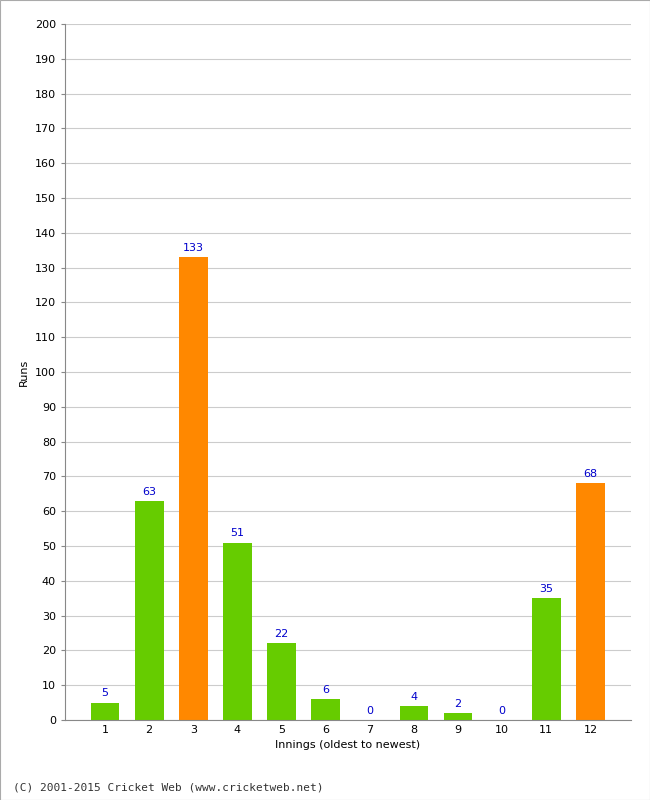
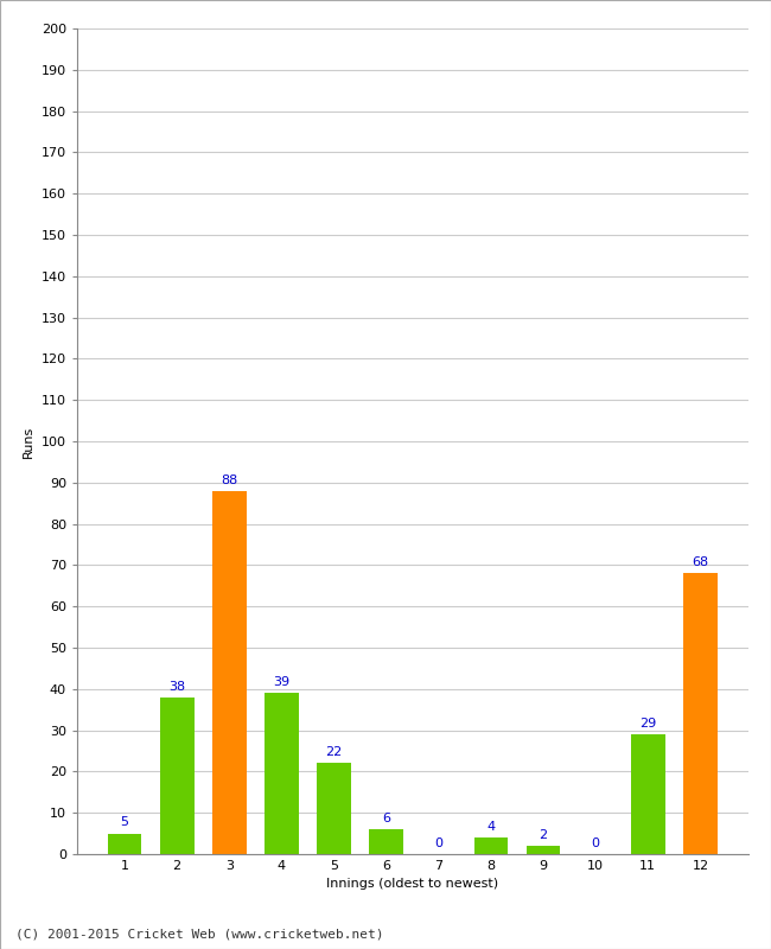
2: 63 -> 38
3: 133 -> 88
4: 51 -> 39
11: 35 -> 29
